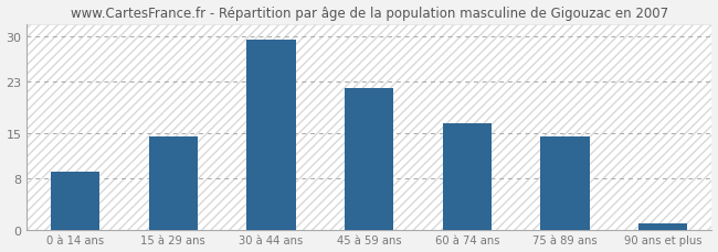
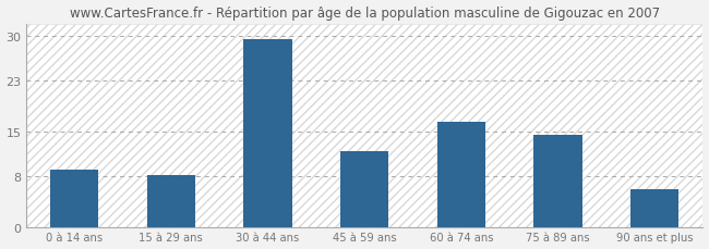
15 à 29 ans: 14.5 -> 8.2
45 à 59 ans: 22.0 -> 12.0
90 ans et plus: 1.0 -> 6.0
